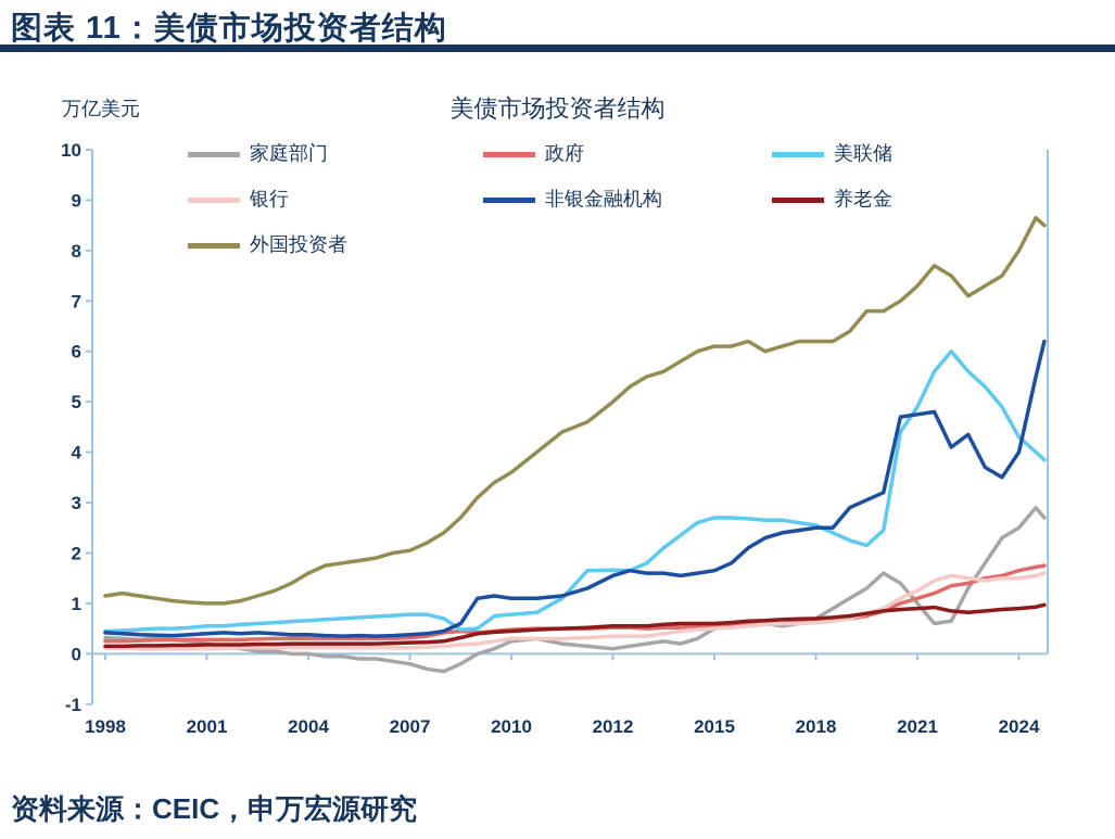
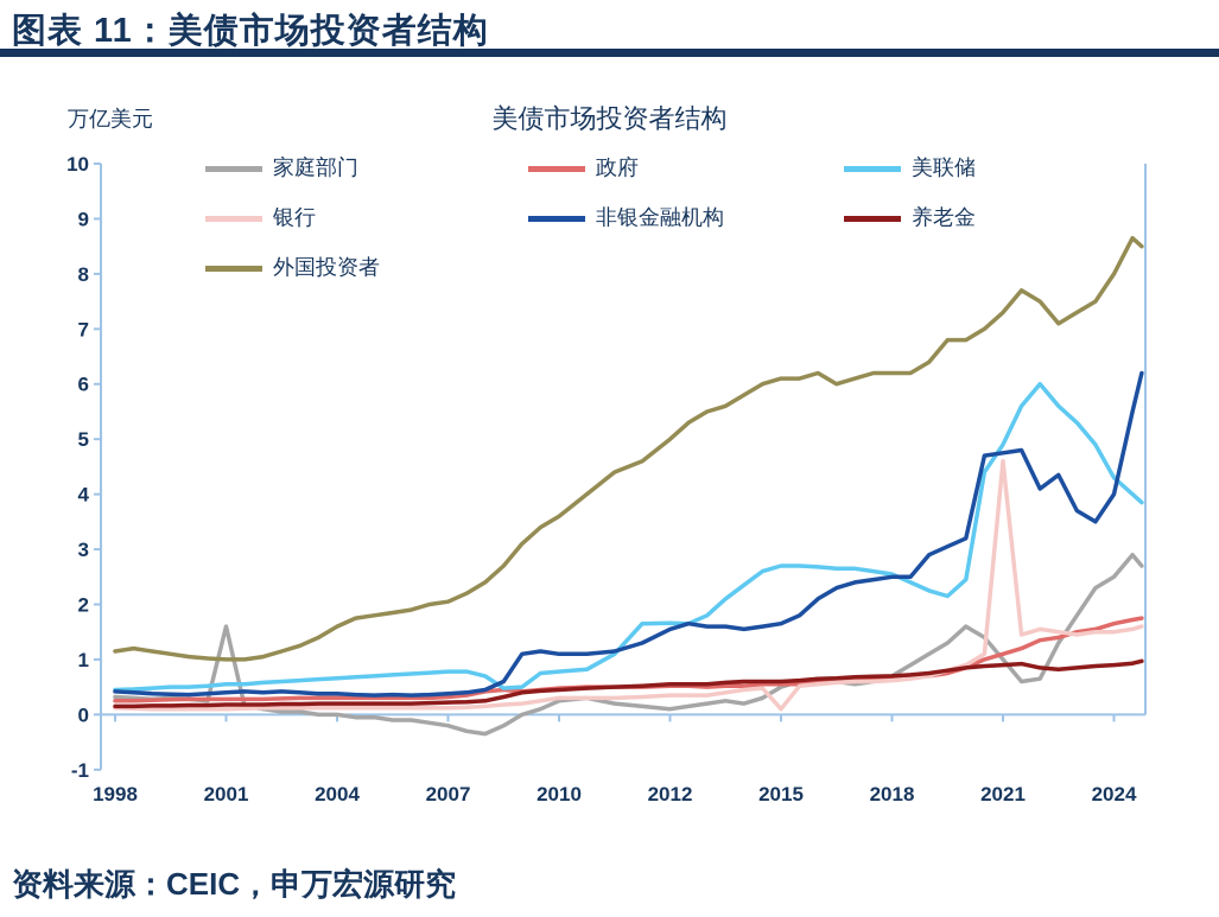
家庭部门/2001: 0.2 -> 1.6
银行/2015: 0.5 -> 0.1
银行/2021: 1.2 -> 4.6
